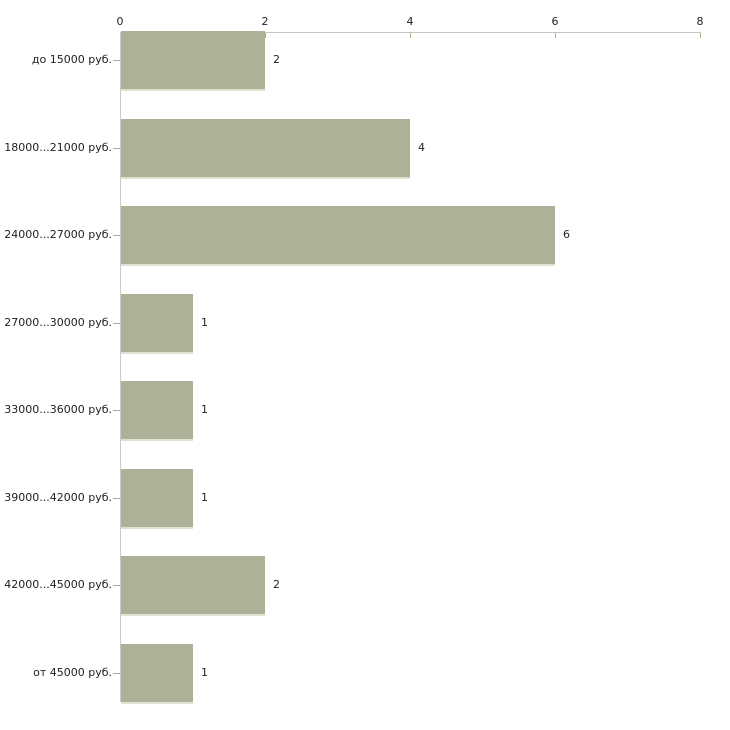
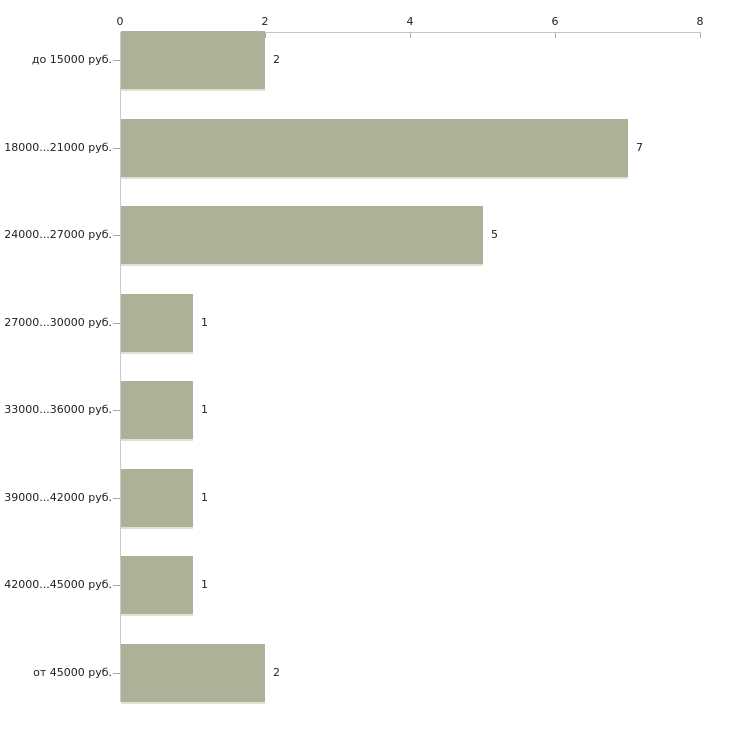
18000...21000 руб.: 4 -> 7
24000...27000 руб.: 6 -> 5
42000...45000 руб.: 2 -> 1
от 45000 руб.: 1 -> 2
